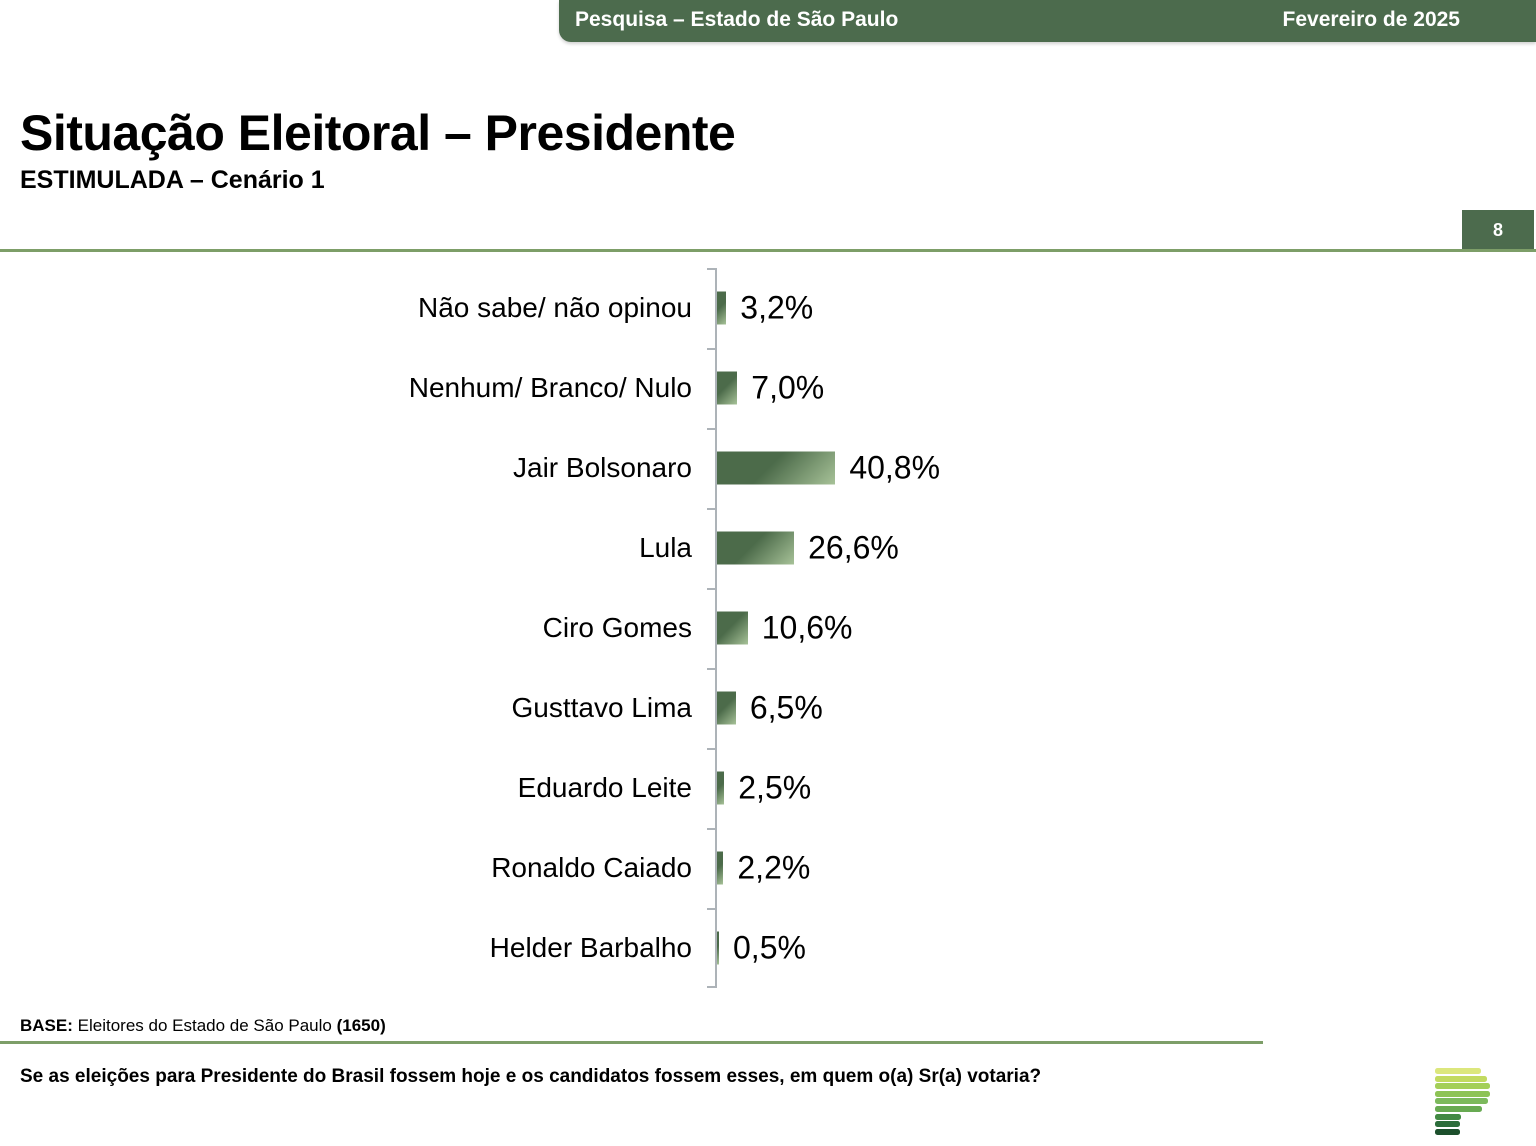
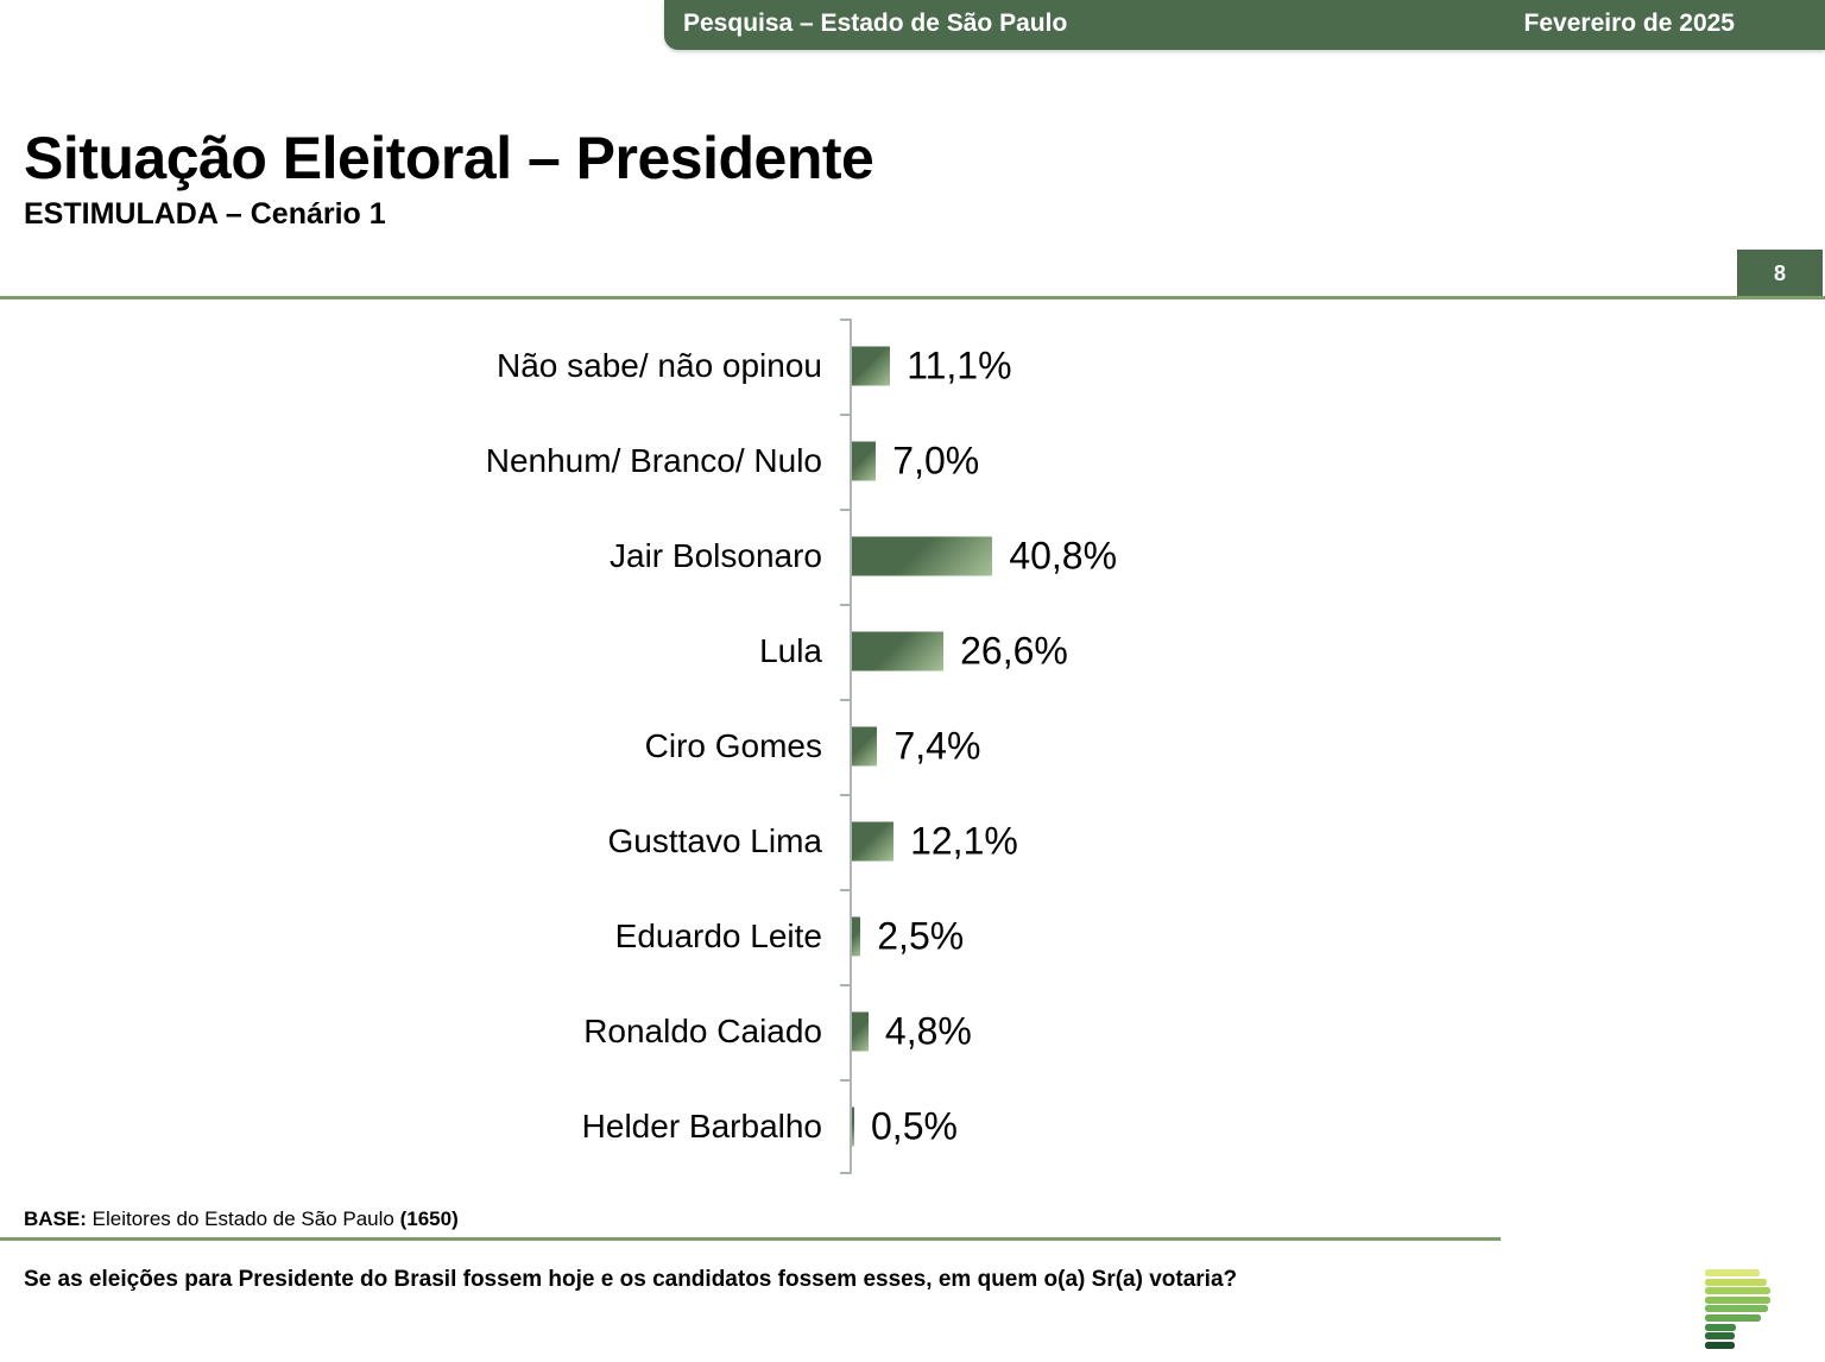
Não sabe/ não opinou: 3,2% -> 11,1%
Ciro Gomes: 10,6% -> 7,4%
Gusttavo Lima: 6,5% -> 12,1%
Ronaldo Caiado: 2,2% -> 4,8%
